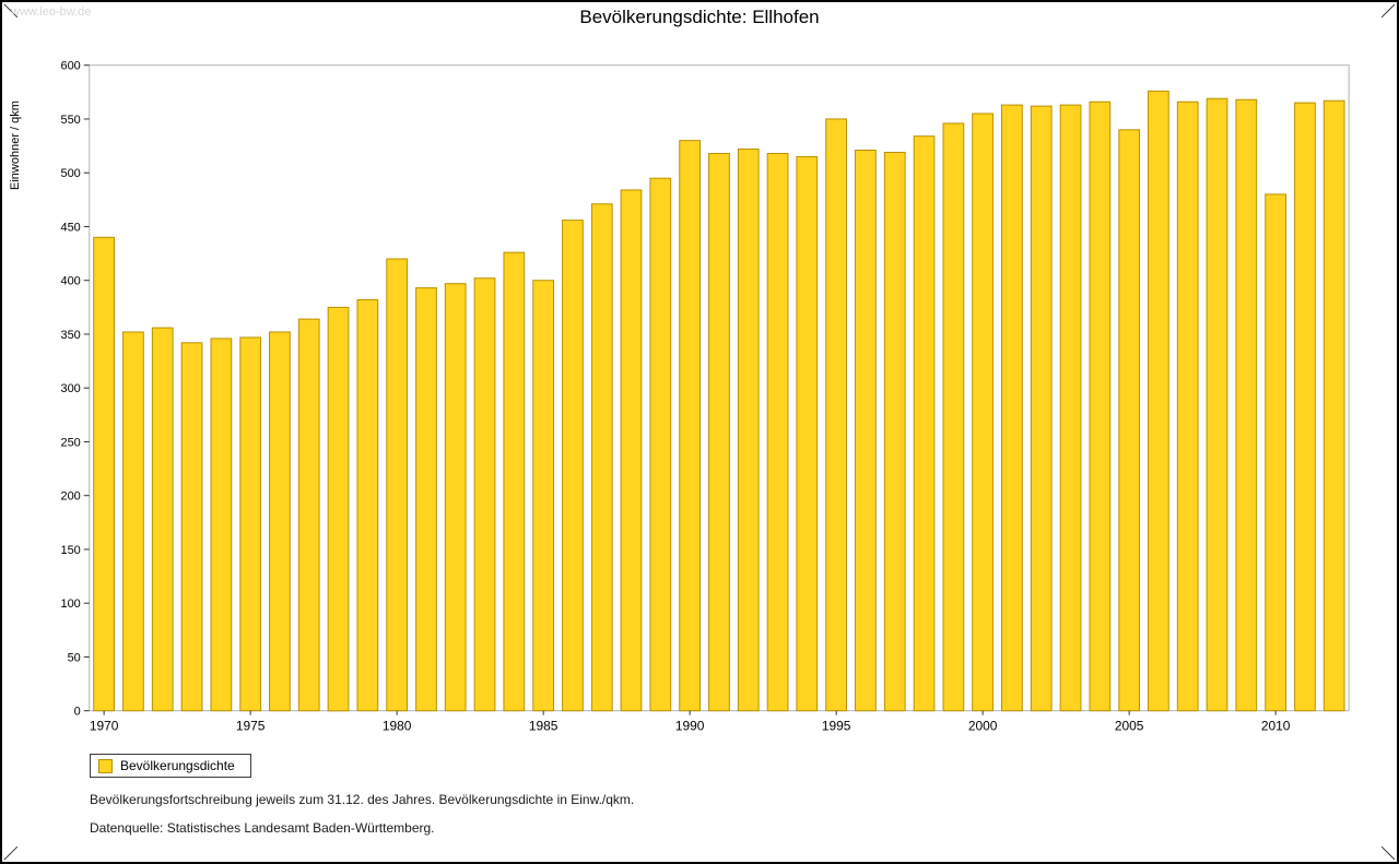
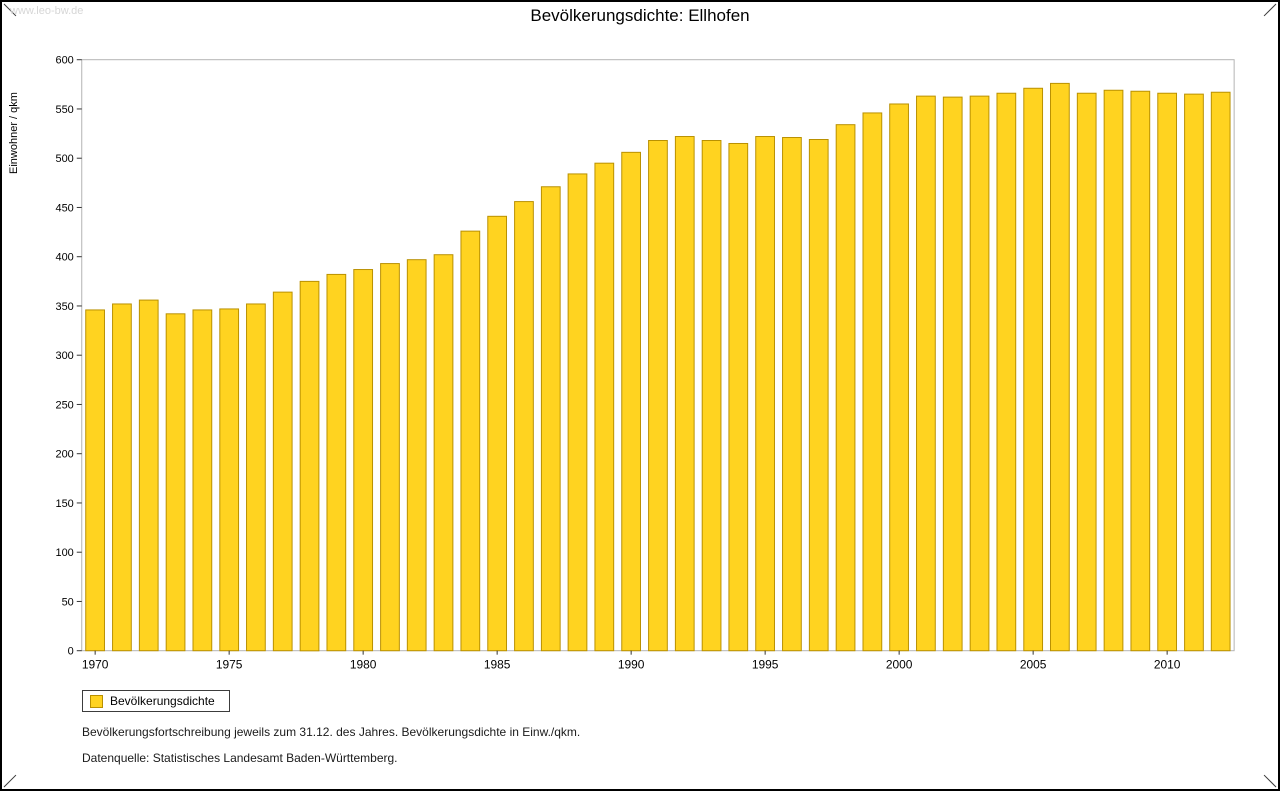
1970: 440 -> 350
1980: 420 -> 390
1985: 400 -> 440
1990: 530 -> 510
1995: 550 -> 520
2005: 540 -> 570
2010: 480 -> 570
